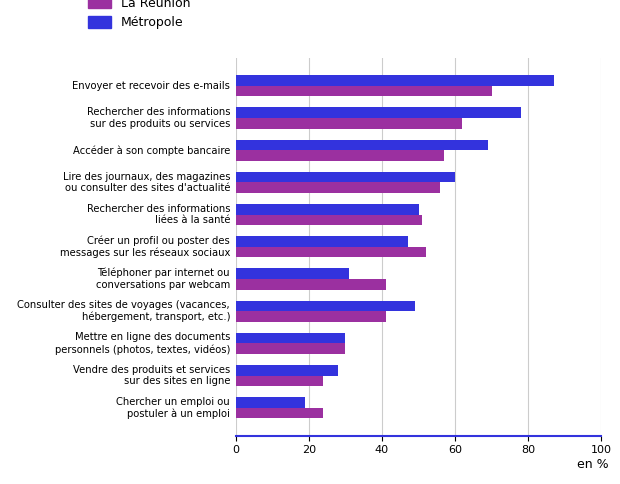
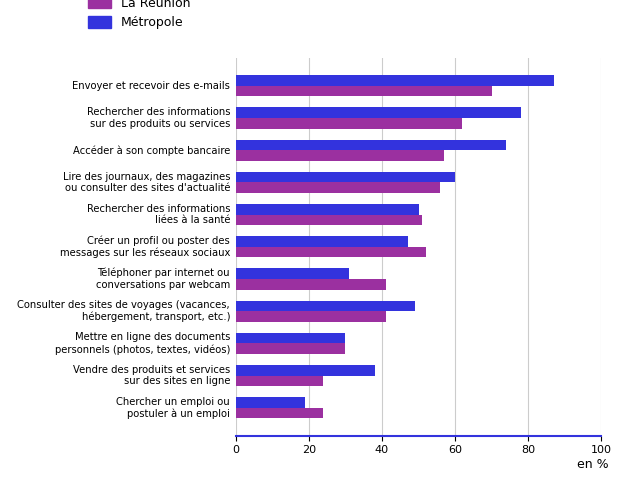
Métropole/Accéder à son compte bancaire: 69 -> 74
Métropole/Vendre des produits et services sur des sites en ligne: 28 -> 38
